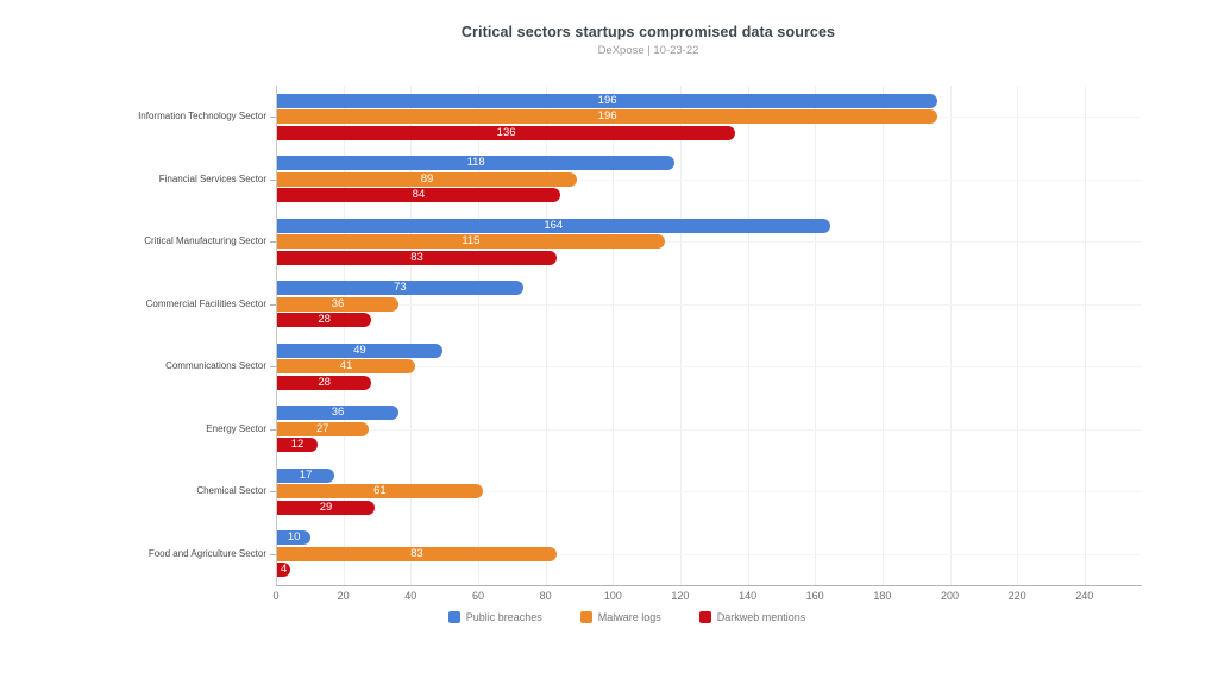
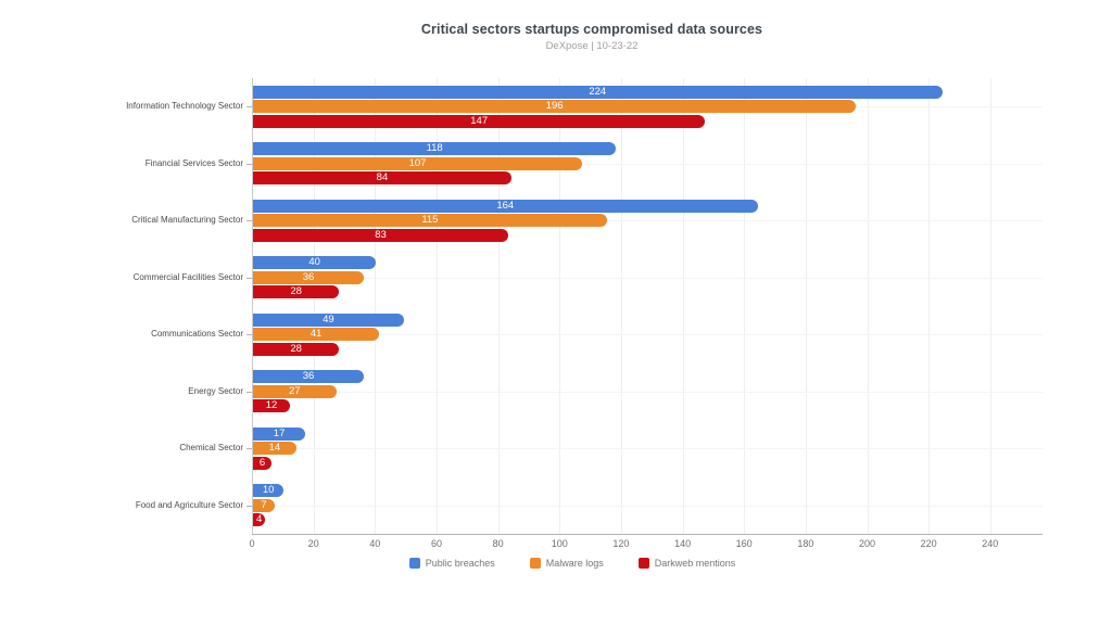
Public breaches/Information Technology Sector: 196 -> 224
Darkweb mentions/Information Technology Sector: 136 -> 147
Malware logs/Financial Services Sector: 89 -> 107
Public breaches/Commercial Facilities Sector: 73 -> 40
Malware logs/Chemical Sector: 61 -> 14
Darkweb mentions/Chemical Sector: 29 -> 6
Malware logs/Food and Agriculture Sector: 83 -> 7
